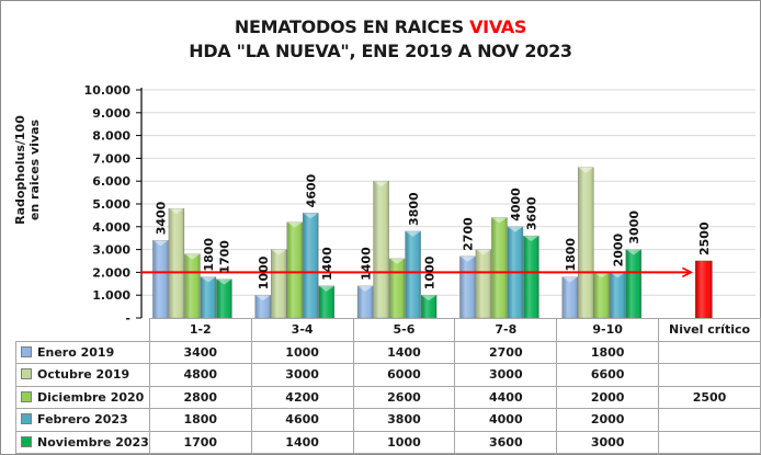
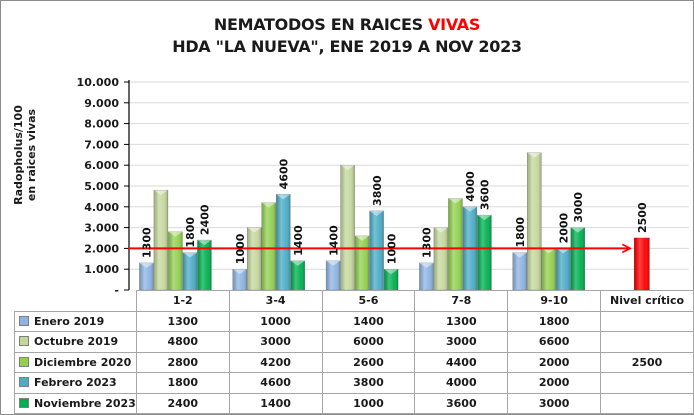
Enero 2019/1-2: 3400 -> 1300
Noviembre 2023/1-2: 1700 -> 2400
Enero 2019/7-8: 2700 -> 1300
